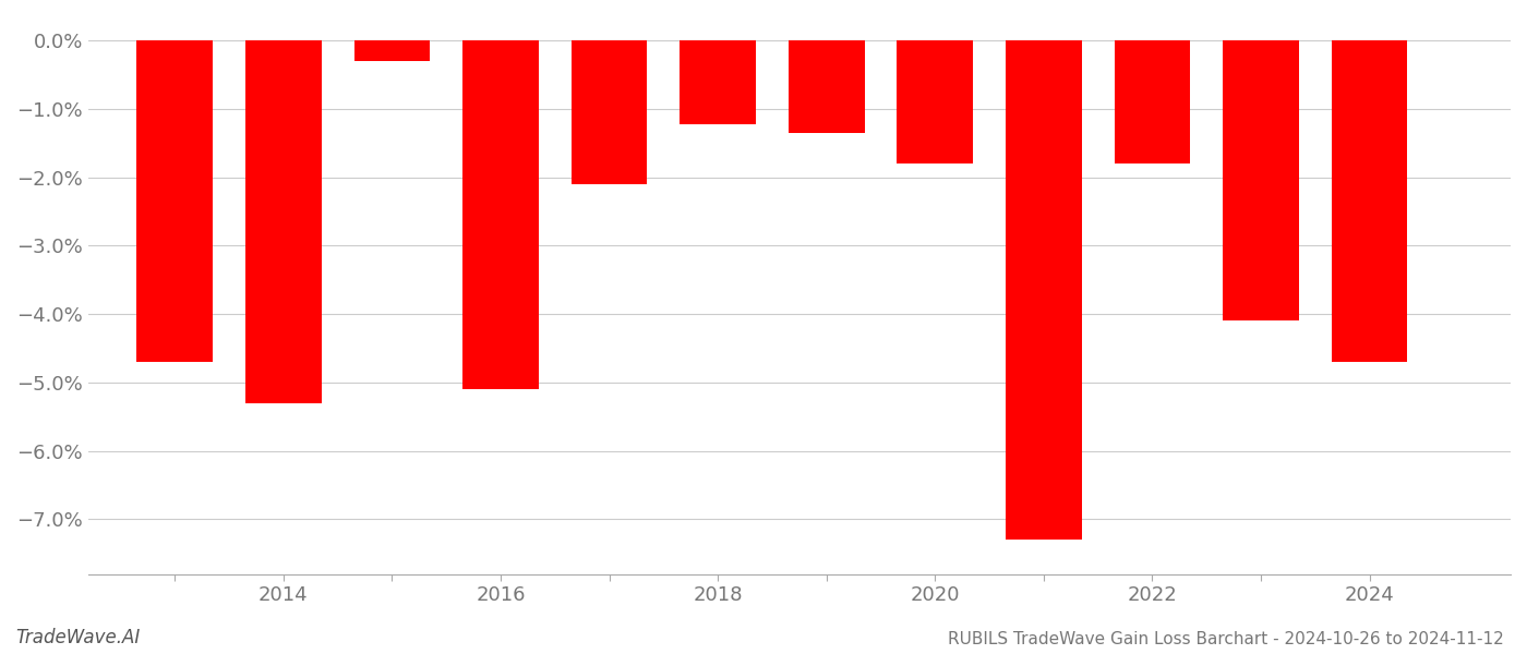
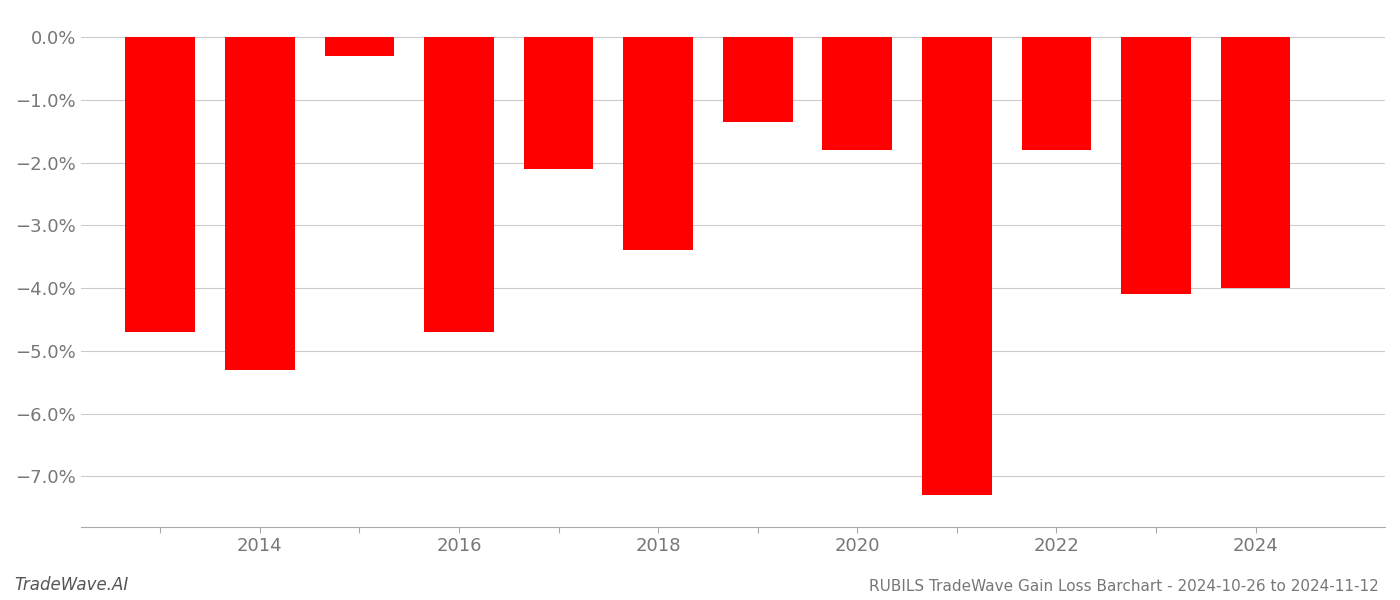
2016: -5.10% -> -4.70%
2018: -1.22% -> -3.40%
2024: -4.70% -> -4.00%
